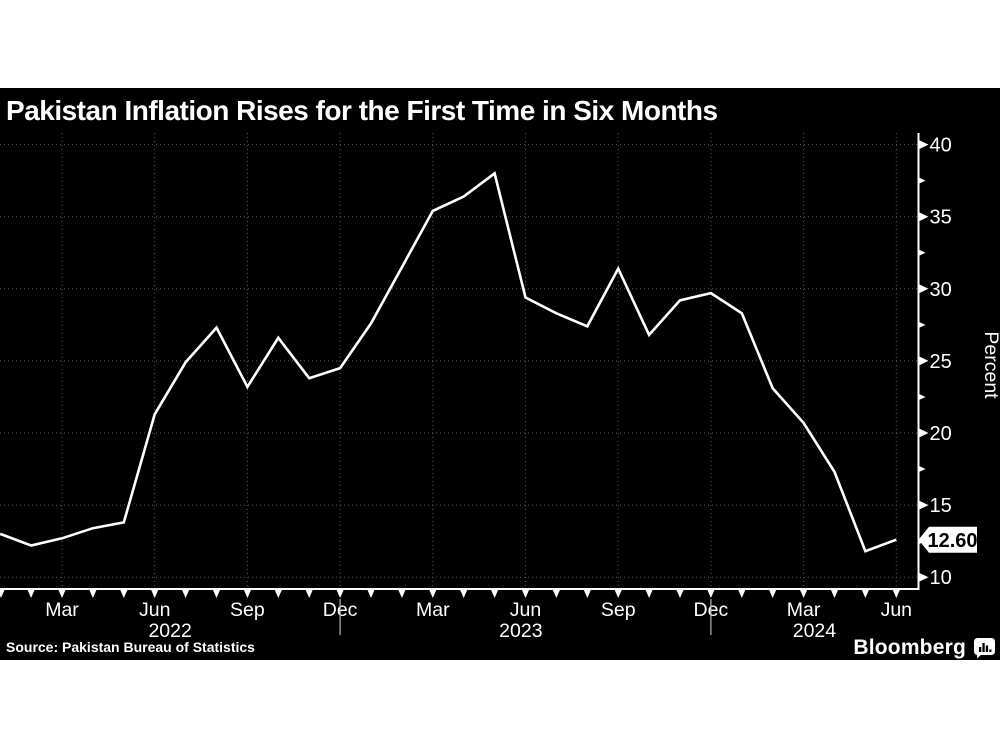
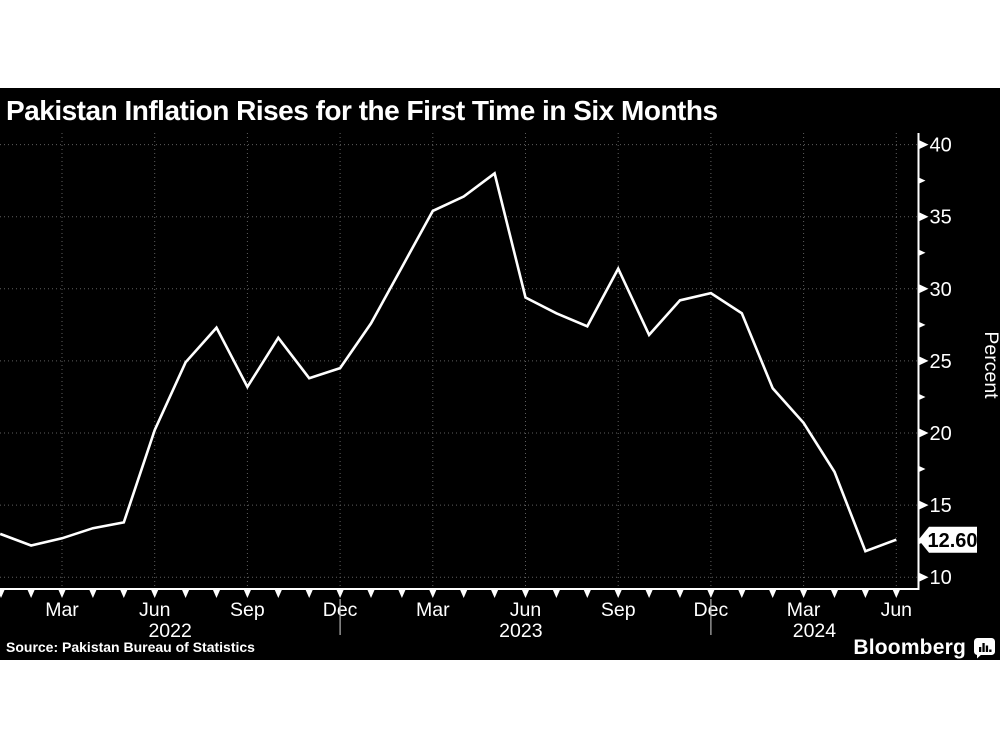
Jun 2022: 21.3 -> 20.2
